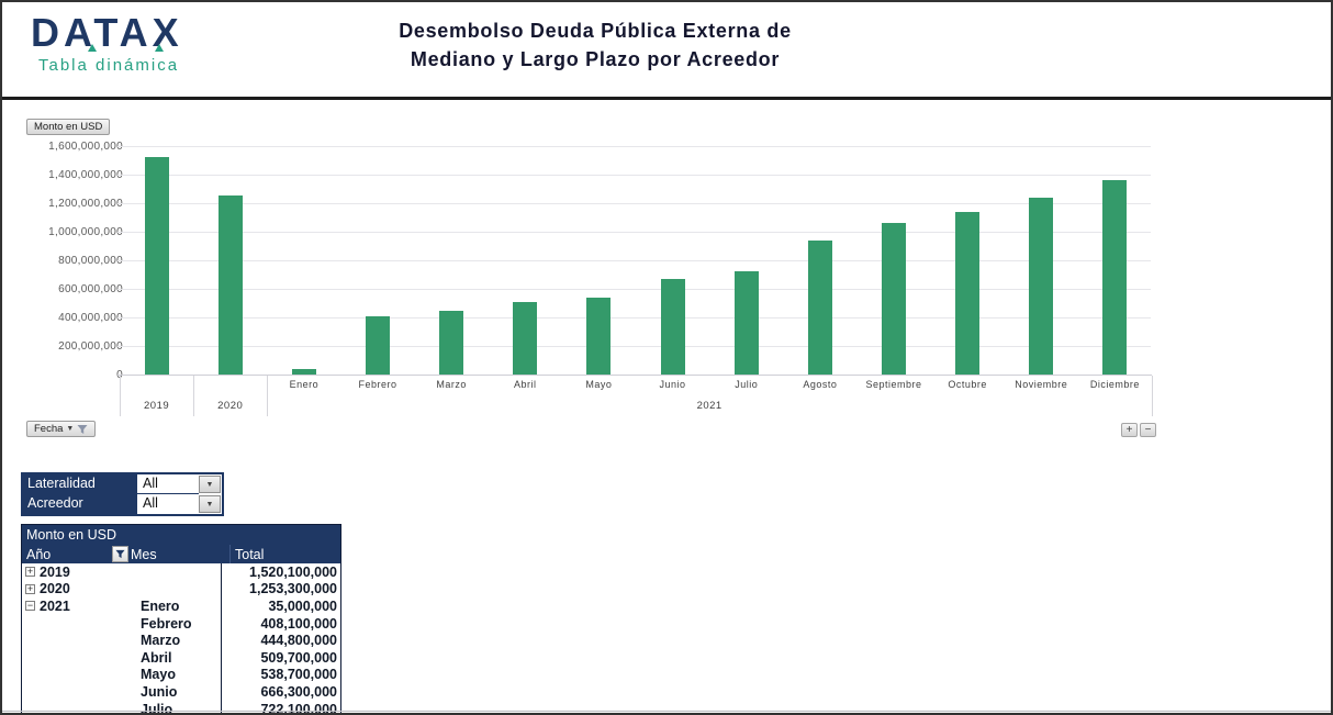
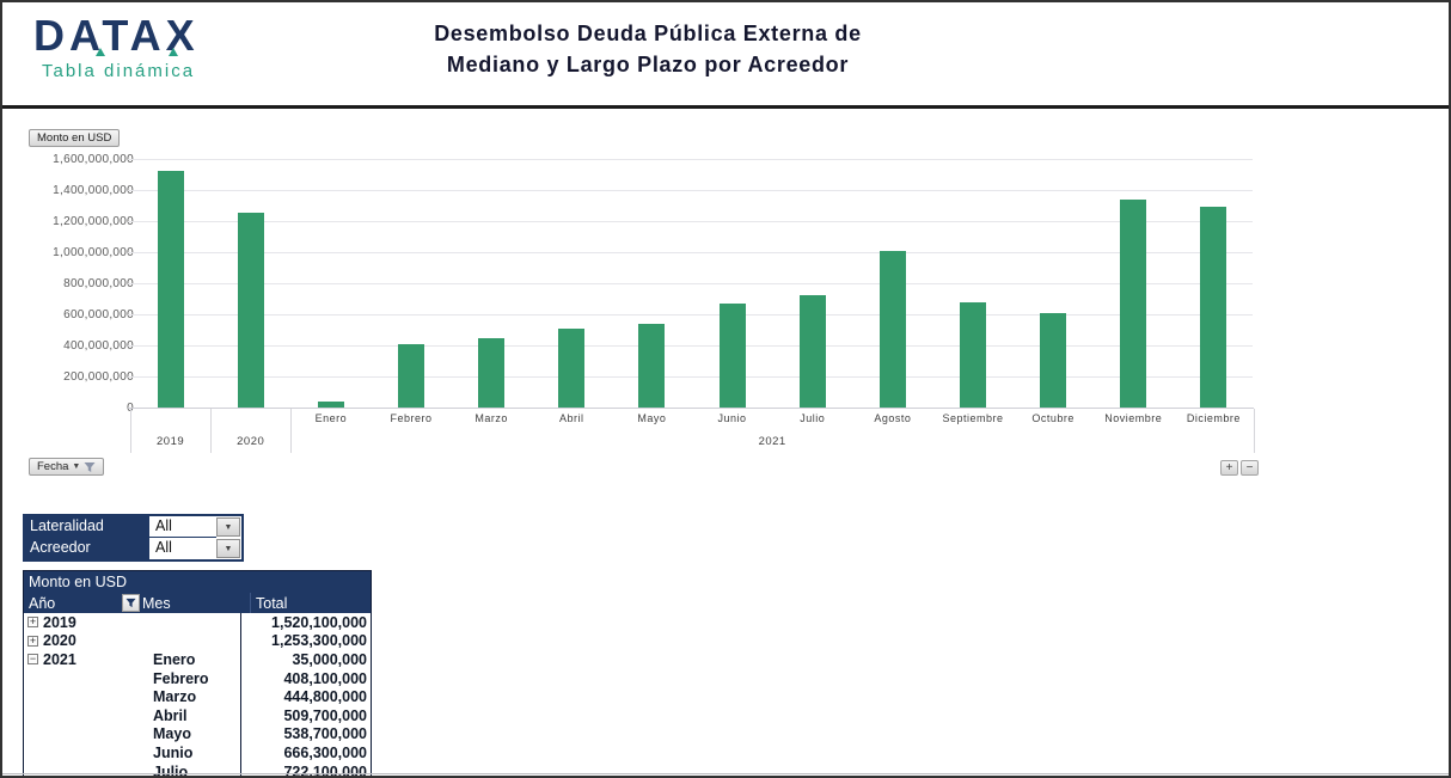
Agosto: 940000000 -> 1010000000
Septiembre: 1060000000 -> 680000000
Octubre: 1140000000 -> 610000000
Noviembre: 1240000000 -> 1340000000
Diciembre: 1360000000 -> 1290000000
